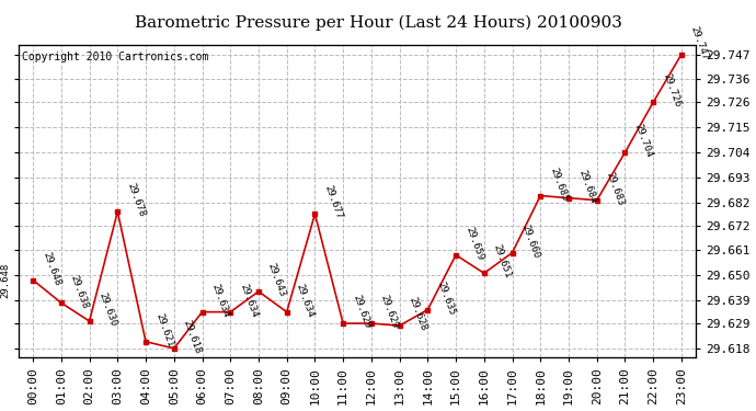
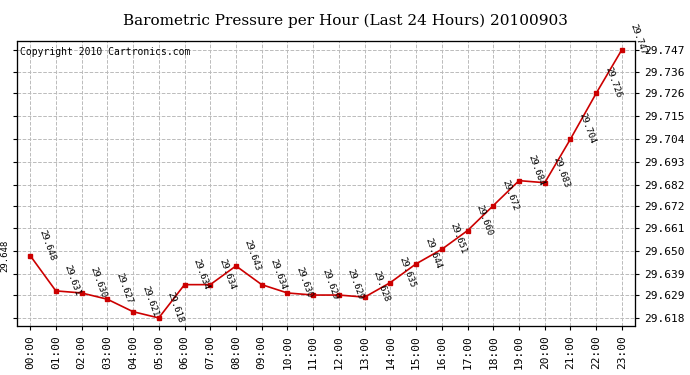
01:00: 29.638 -> 29.631
03:00: 29.678 -> 29.627
10:00: 29.677 -> 29.630
15:00: 29.659 -> 29.644
18:00: 29.685 -> 29.672
